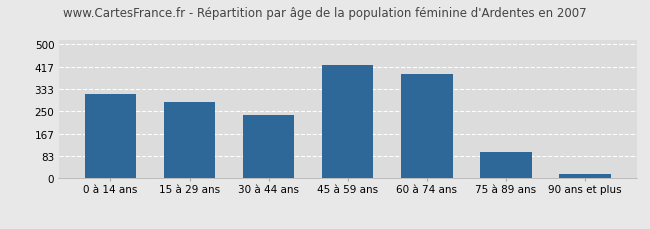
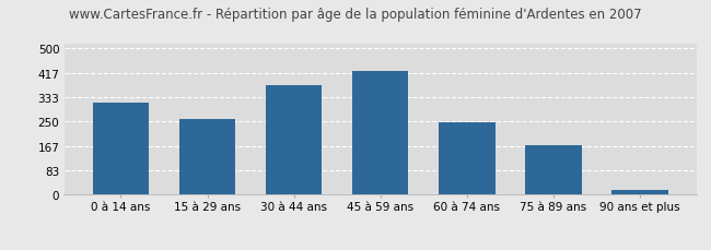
15 à 29 ans: 285 -> 258
30 à 44 ans: 235 -> 375
60 à 74 ans: 390 -> 248
75 à 89 ans: 100 -> 170
